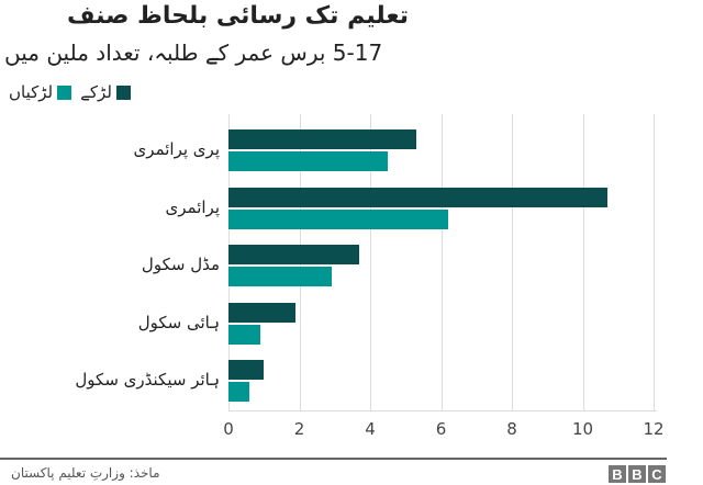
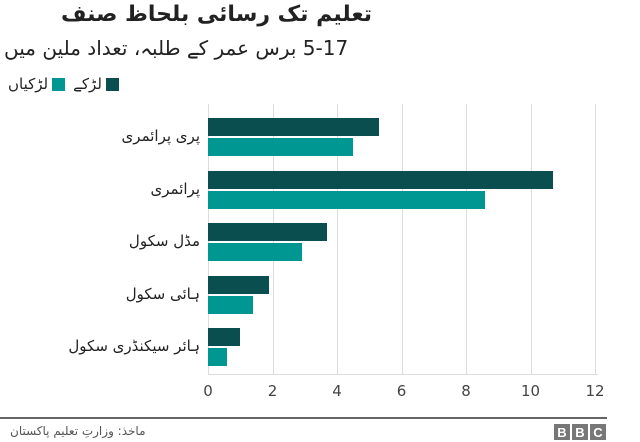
لڑکیاں/پرائمری: 6.2 -> 8.6
لڑکیاں/ہائی سکول: 0.9 -> 1.4
